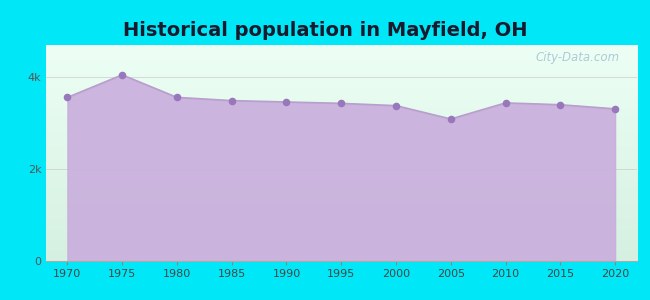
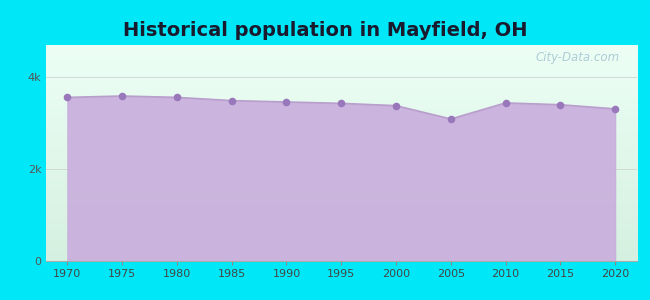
1975: 4.05k -> 3.59k
